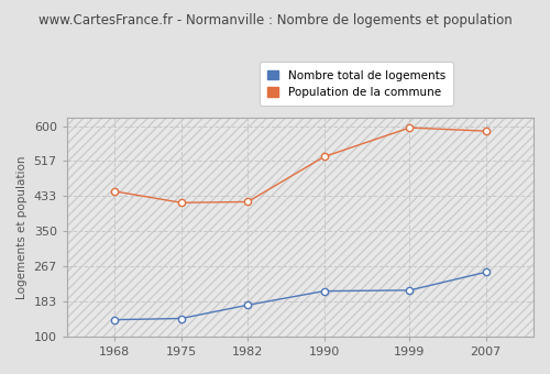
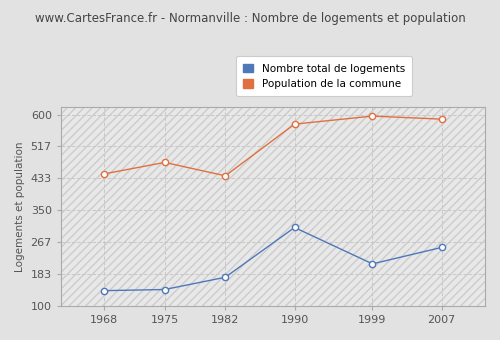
Population de la commune/1975: 418 -> 475
Population de la commune/1982: 420 -> 440
Nombre total de logements/1990: 208 -> 305
Population de la commune/1990: 527 -> 575
